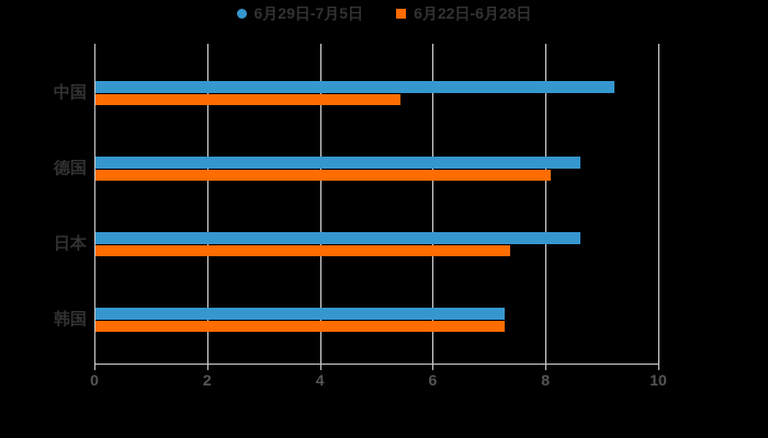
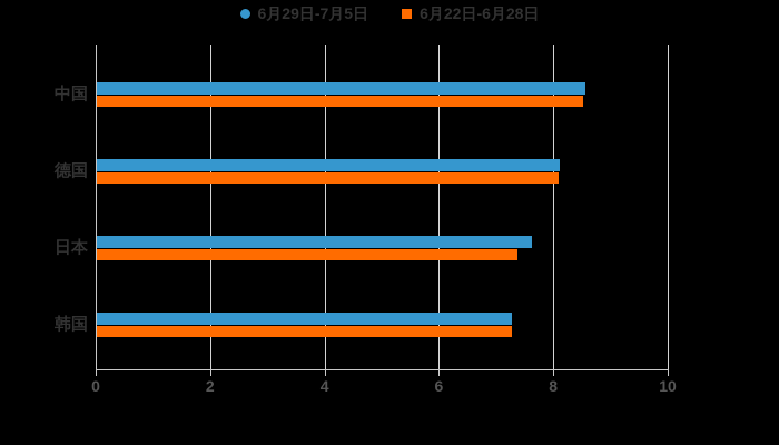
6月29日-7月5日/中国: 9.2 -> 8.6
6月22日-6月28日/中国: 5.4 -> 8.5
6月29日-7月5日/德国: 8.6 -> 8.1
6月29日-7月5日/日本: 8.6 -> 7.6
